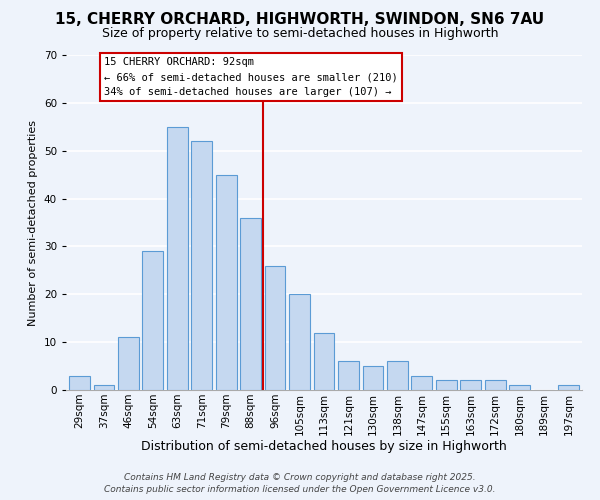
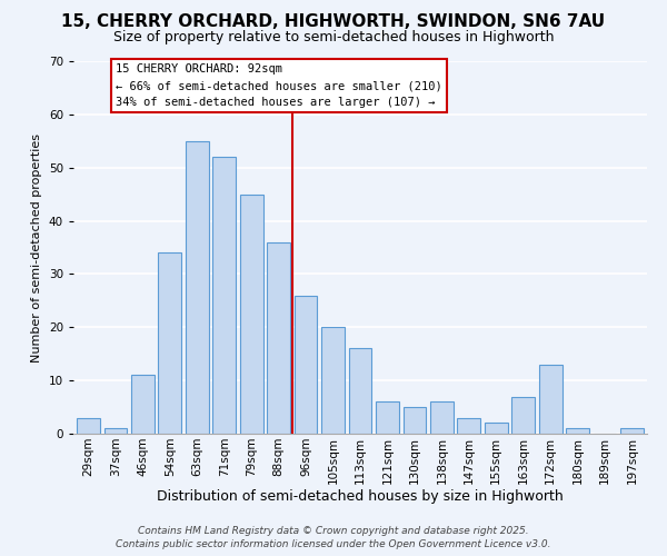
54sqm: 29 -> 34
113sqm: 12 -> 16
163sqm: 2 -> 7
172sqm: 2 -> 13
